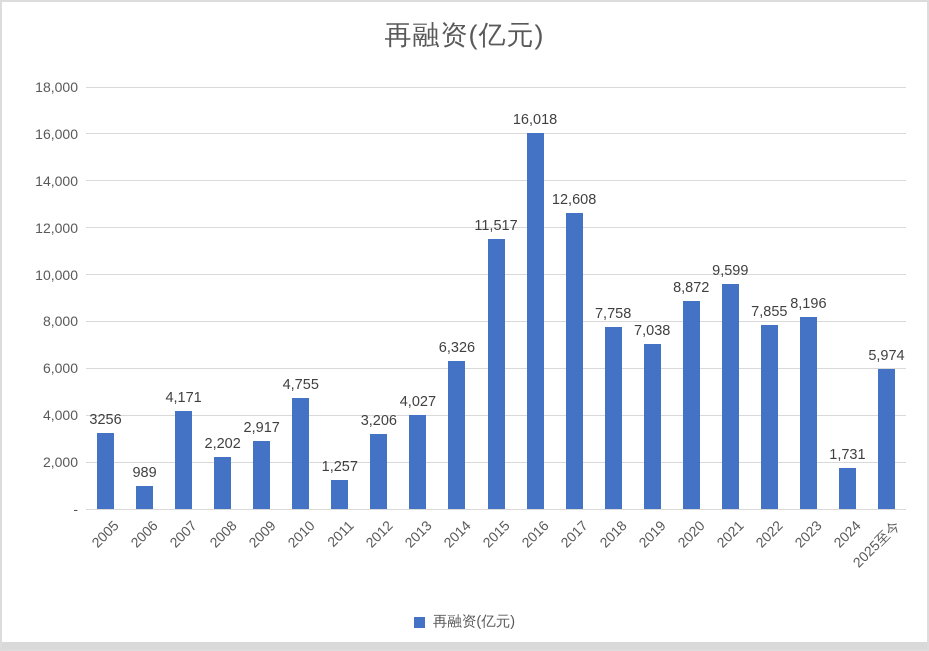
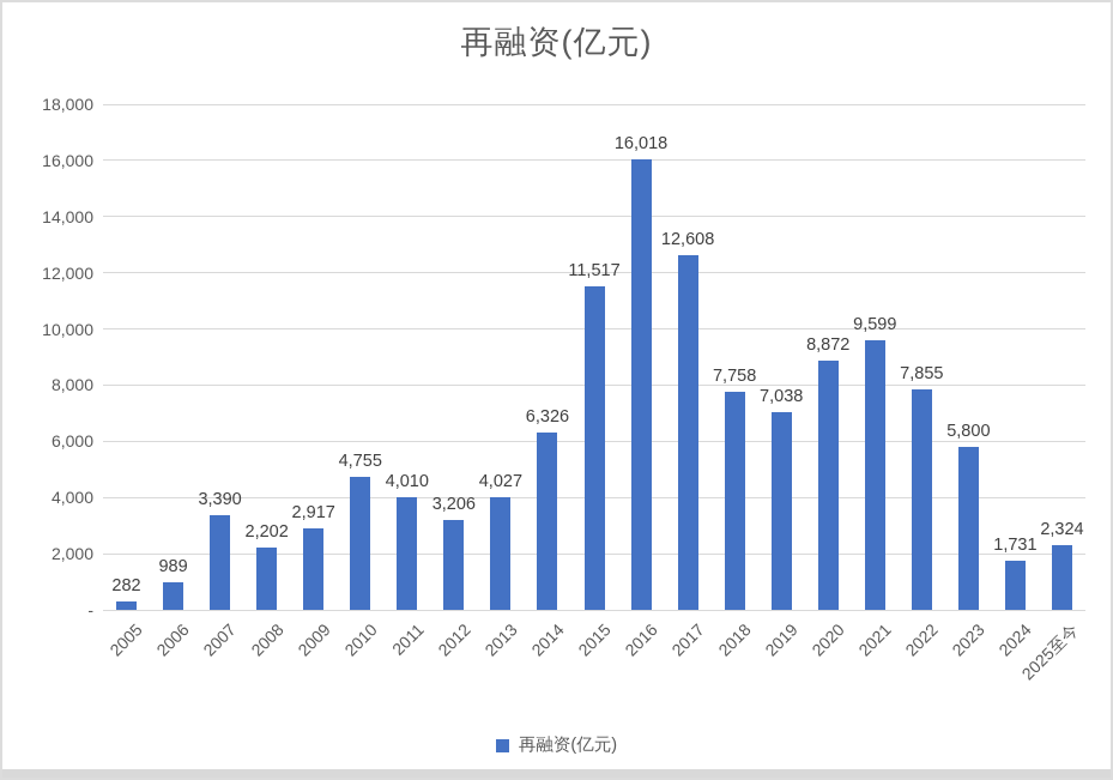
2005: 3256 -> 282
2007: 4,171 -> 3,390
2011: 1,257 -> 4,010
2023: 8,196 -> 5,800
2025至今: 5,974 -> 2,324
